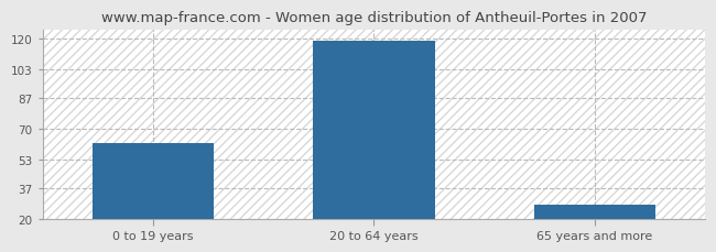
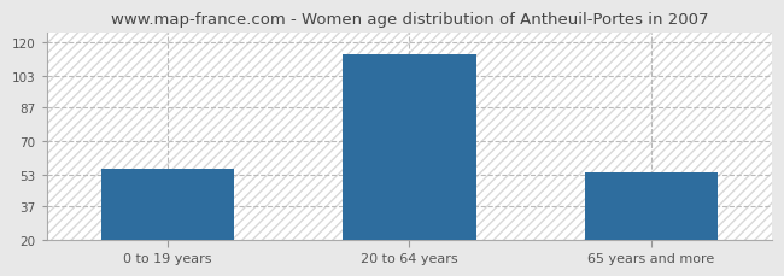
0 to 19 years: 62 -> 56
20 to 64 years: 119 -> 114
65 years and more: 28 -> 54
